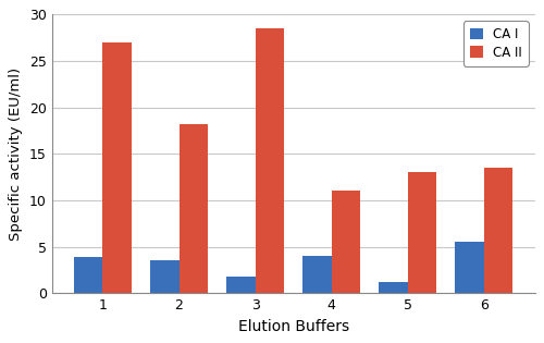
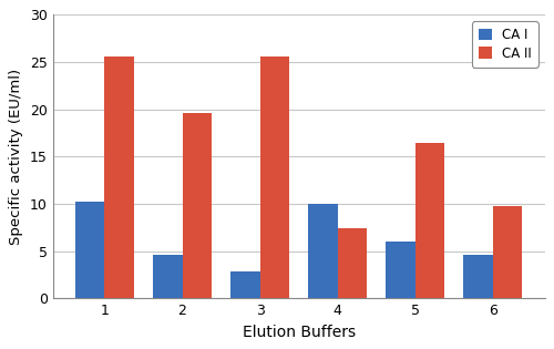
CA I/1: 3.9 -> 10.2
CA II/1: 27.0 -> 25.6
CA I/2: 3.5 -> 4.6
CA II/2: 18.2 -> 19.6
CA I/3: 1.8 -> 2.8
CA II/3: 28.5 -> 25.6
CA I/4: 4.0 -> 10.0
CA II/4: 11.0 -> 7.4
CA I/5: 1.2 -> 6.0
CA II/5: 13.0 -> 16.4
CA I/6: 5.5 -> 4.6
CA II/6: 13.5 -> 9.8
